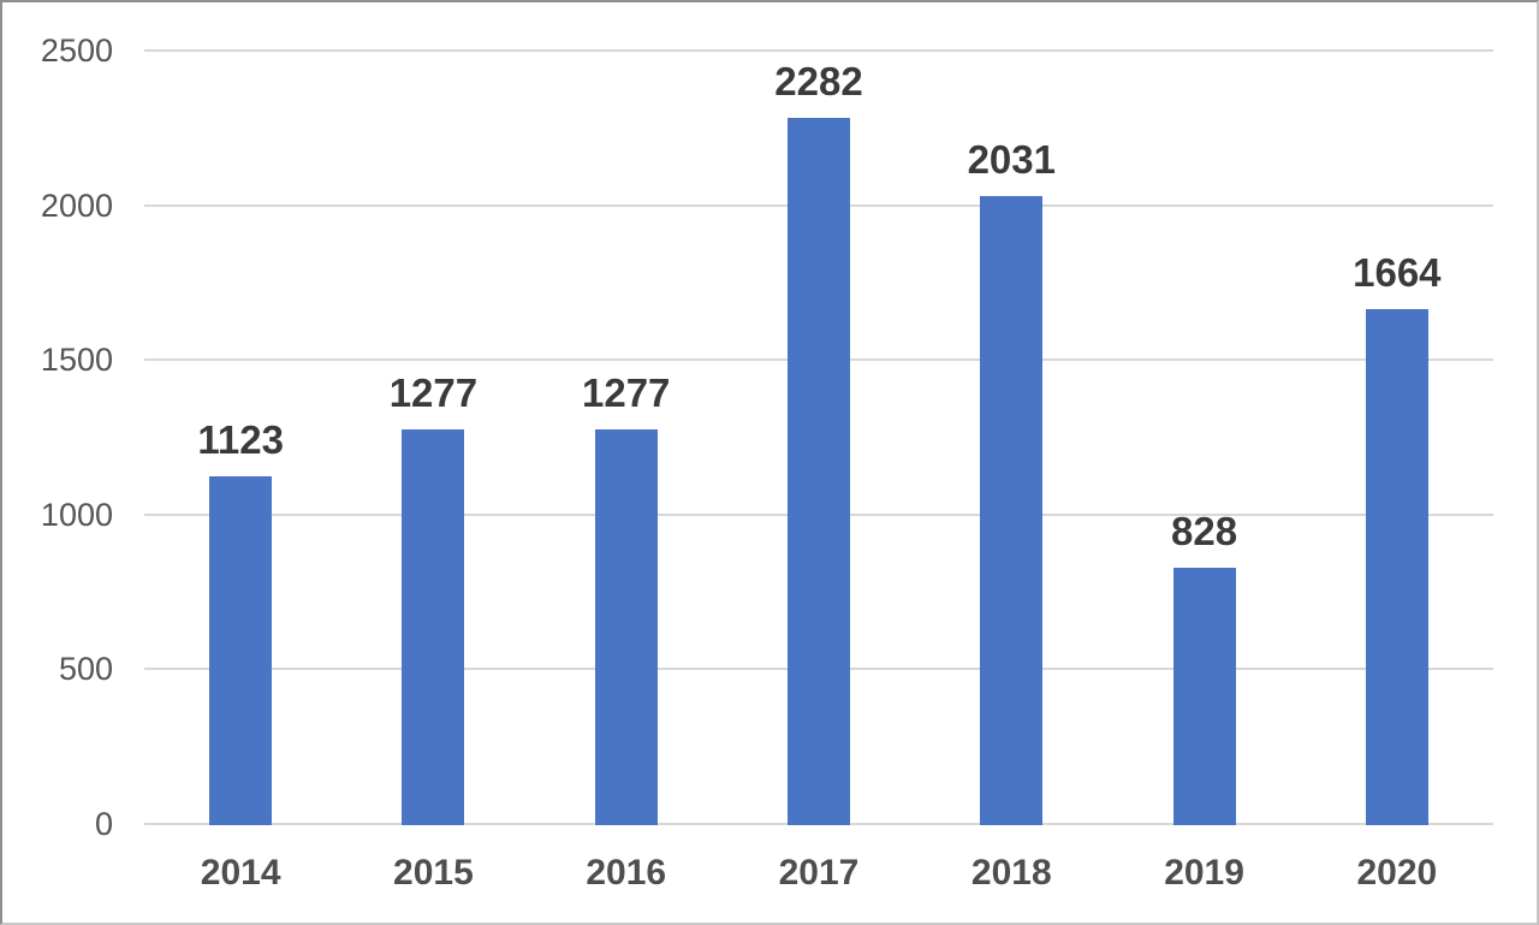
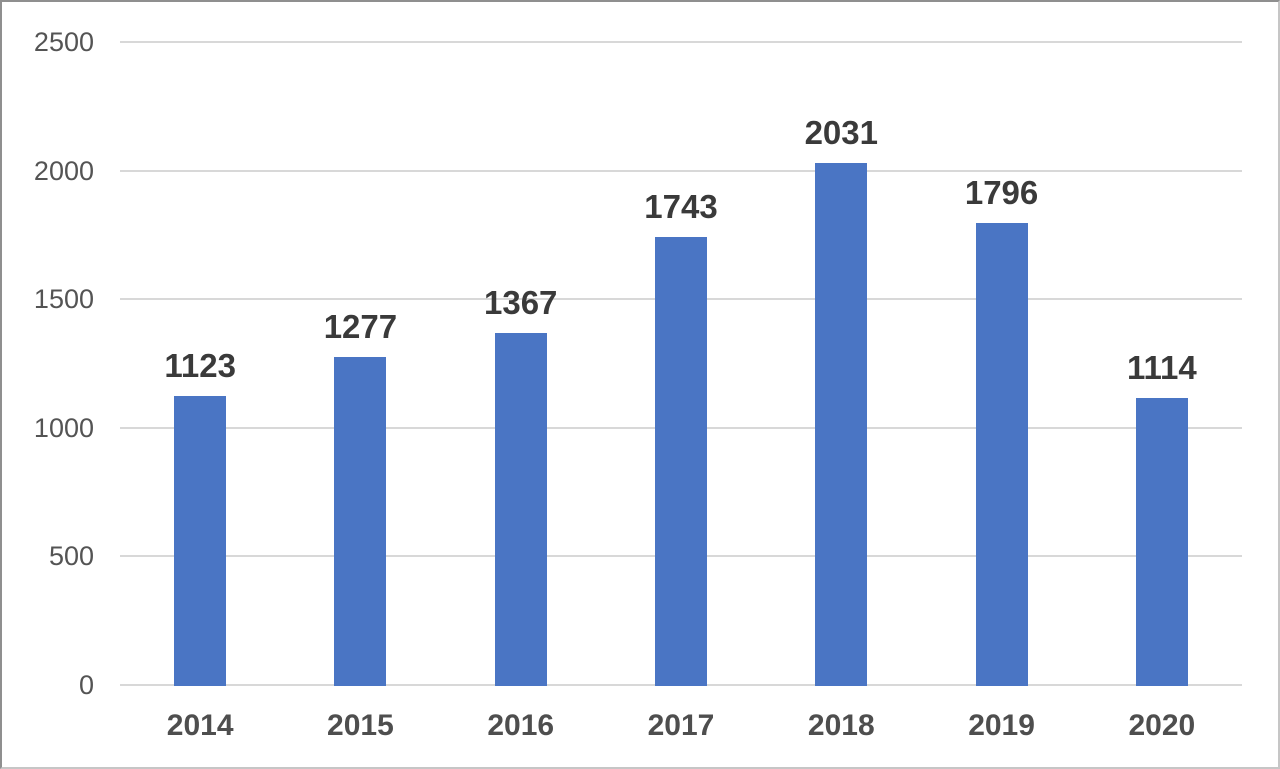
2016: 1277 -> 1367
2017: 2282 -> 1743
2019: 828 -> 1796
2020: 1664 -> 1114
